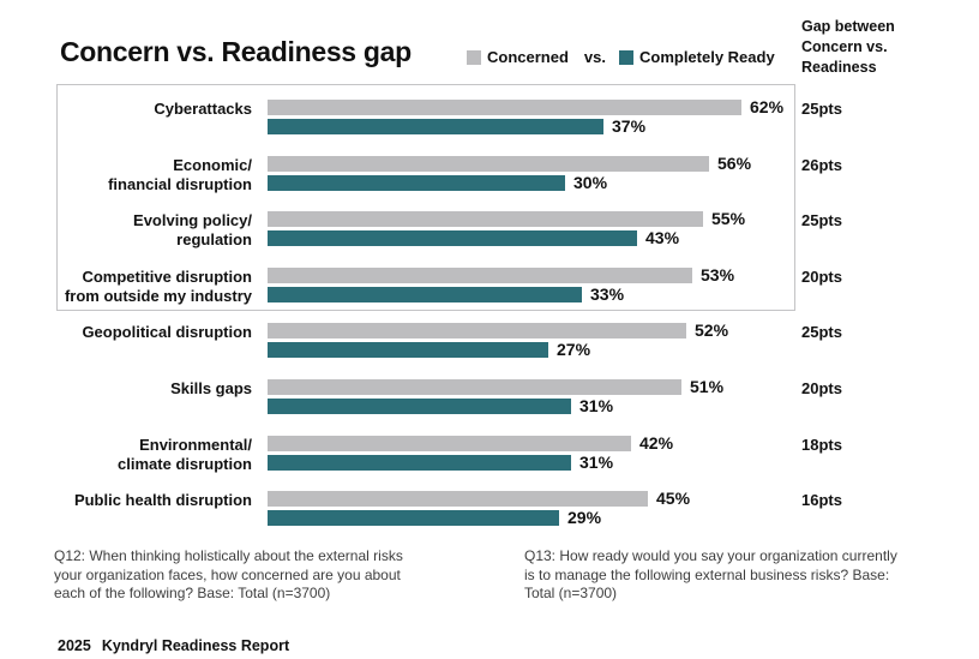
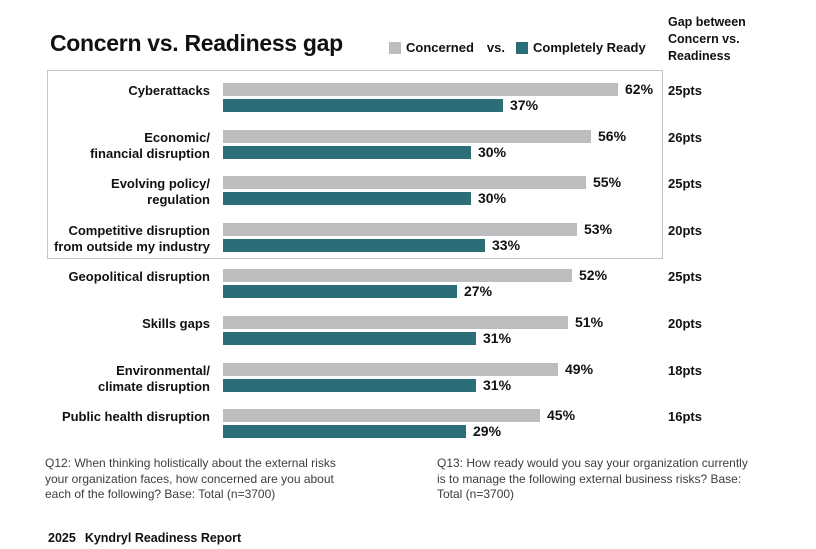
Completely Ready/Evolving policy/ regulation: 43% -> 30%
Concerned/Environmental/ climate disruption: 42% -> 49%
